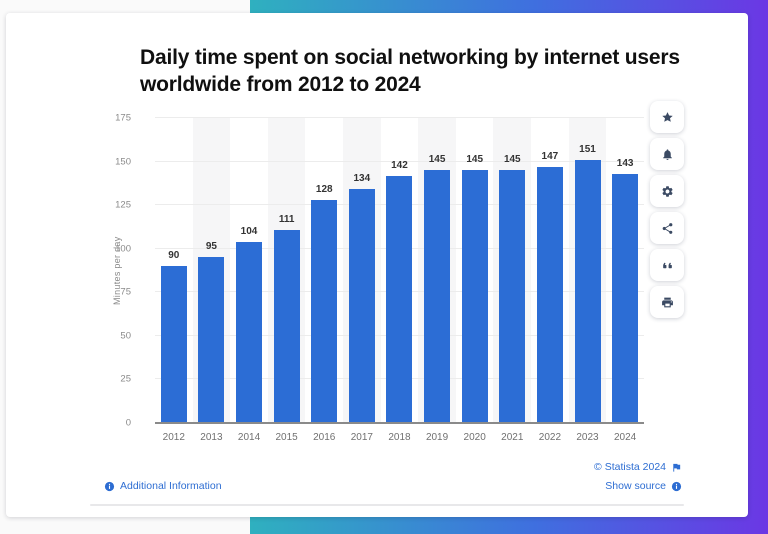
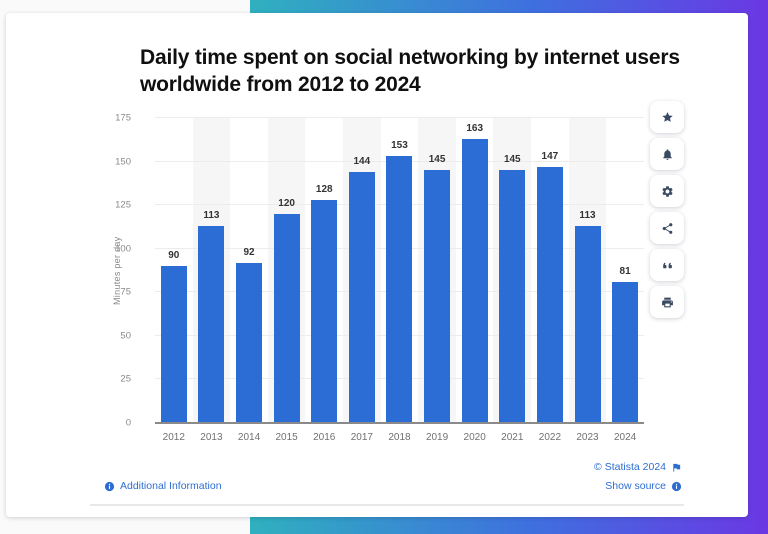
2013: 95 -> 113
2014: 104 -> 92
2015: 111 -> 120
2017: 134 -> 144
2018: 142 -> 153
2020: 145 -> 163
2023: 151 -> 113
2024: 143 -> 81
